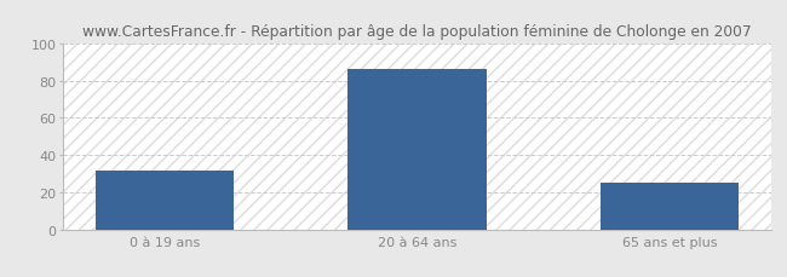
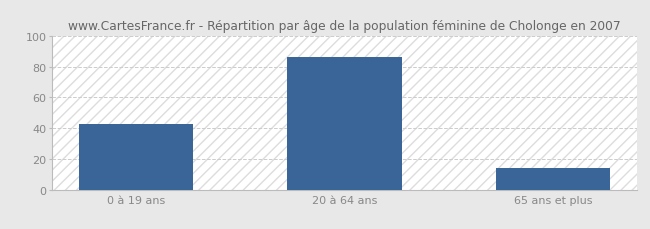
0 à 19 ans: 32 -> 43
65 ans et plus: 25 -> 14
